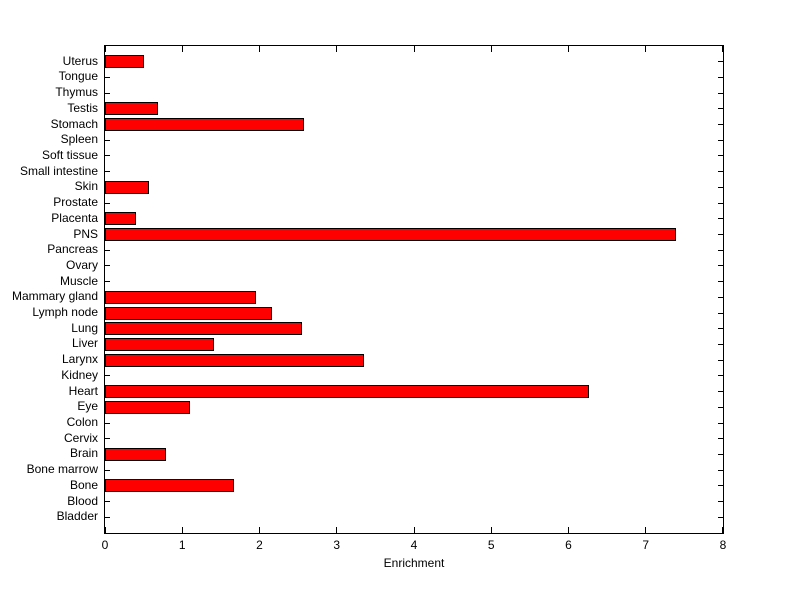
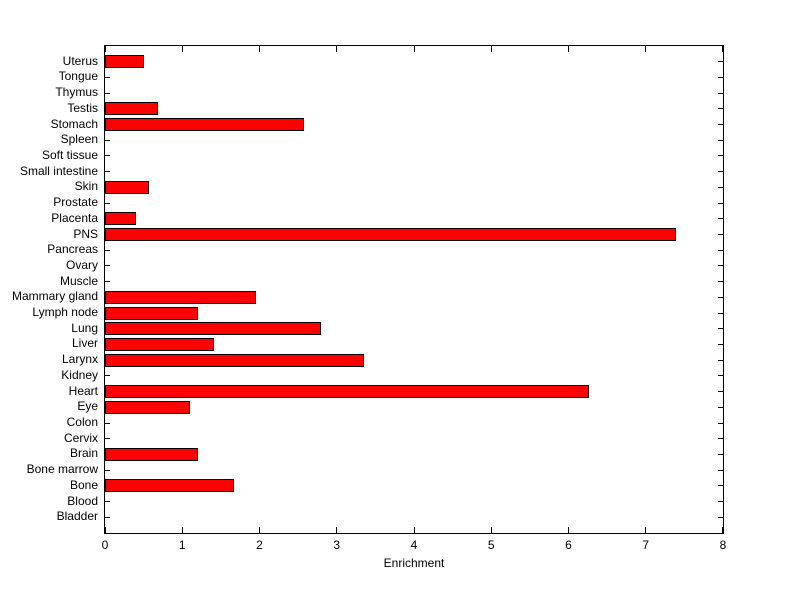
Lymph node: 2.2 -> 1.2
Lung: 2.5 -> 2.8
Brain: 0.8 -> 1.2
